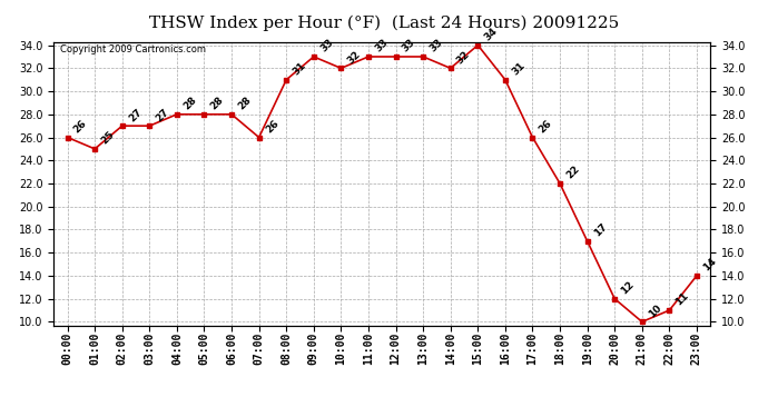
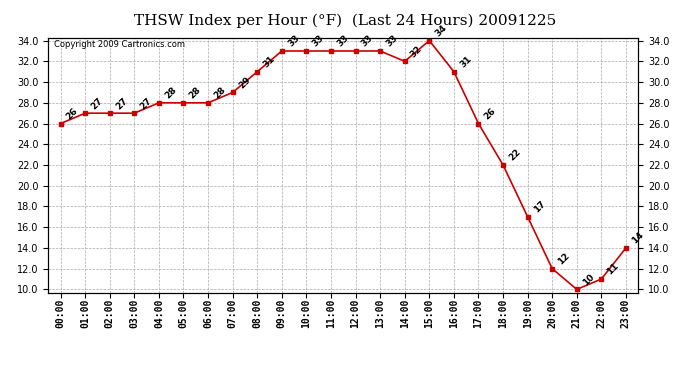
01:00: 25 -> 27
07:00: 26 -> 29
10:00: 32 -> 33
